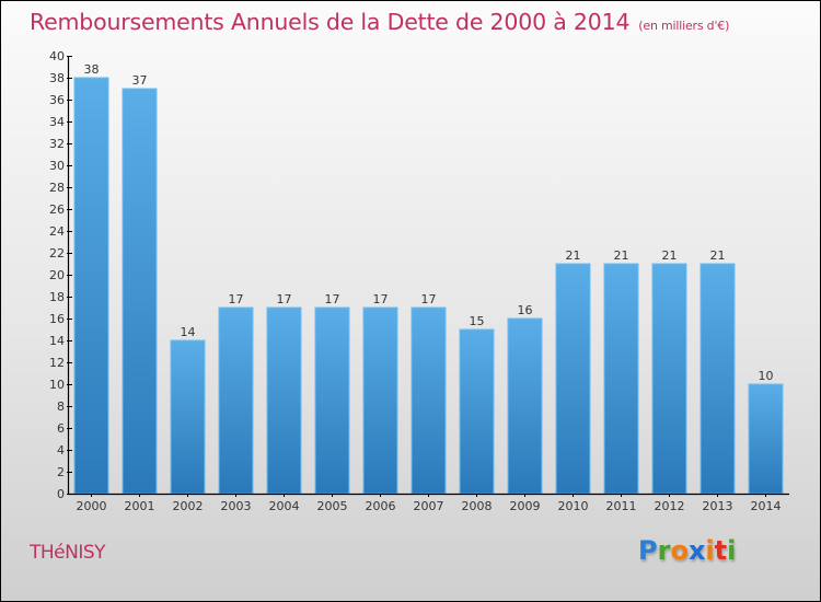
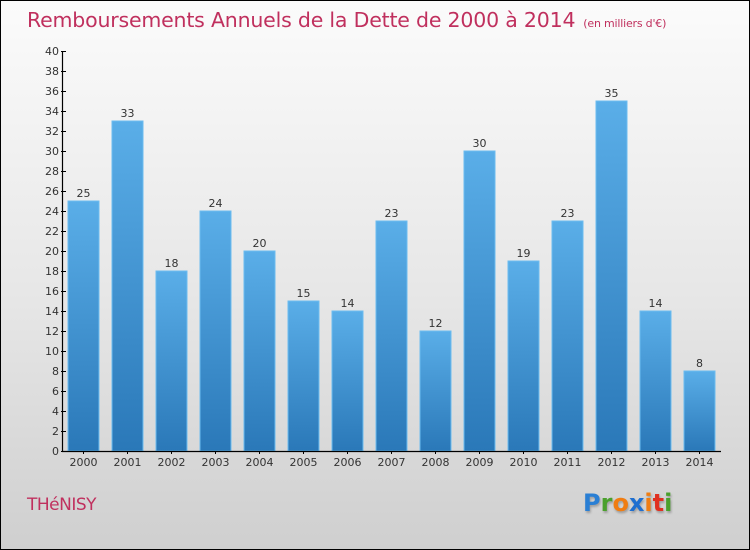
2000: 38 -> 25
2001: 37 -> 33
2002: 14 -> 18
2003: 17 -> 24
2004: 17 -> 20
2005: 17 -> 15
2006: 17 -> 14
2007: 17 -> 23
2008: 15 -> 12
2009: 16 -> 30
2010: 21 -> 19
2011: 21 -> 23
2012: 21 -> 35
2013: 21 -> 14
2014: 10 -> 8
